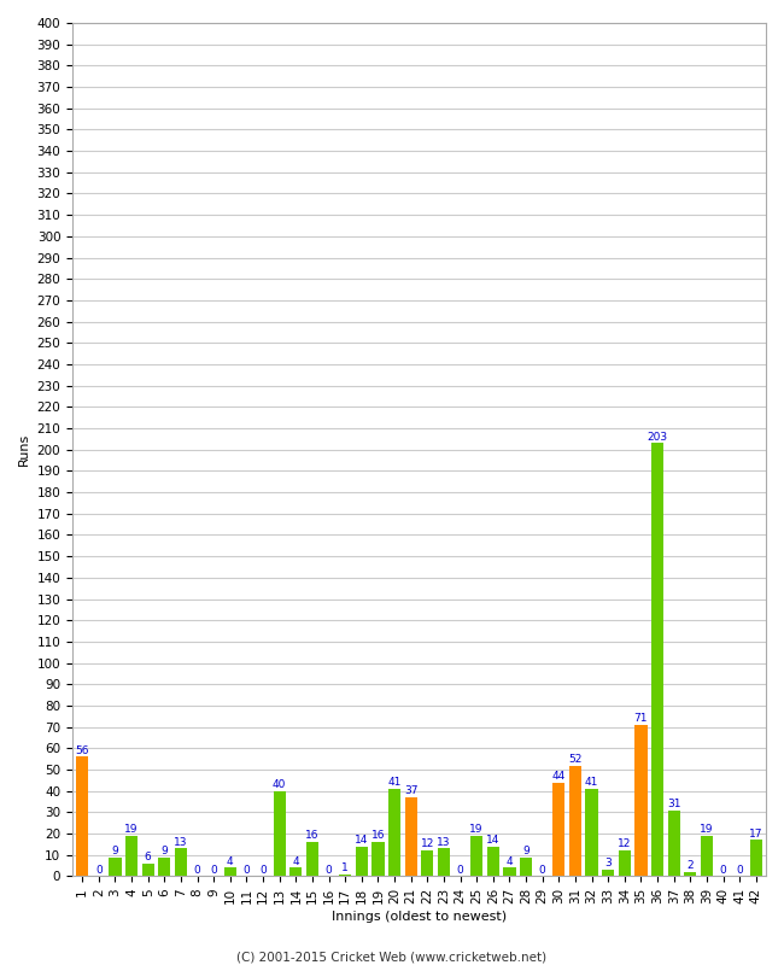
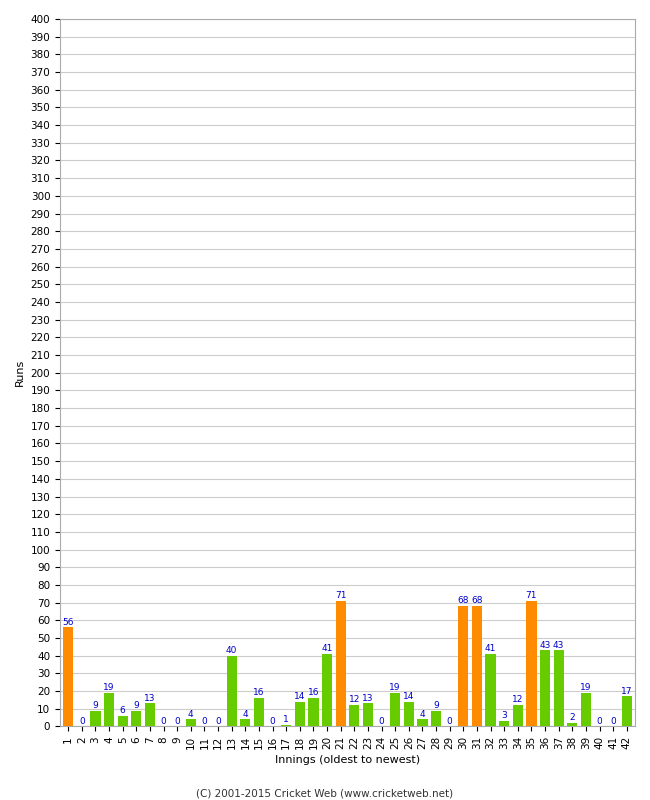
21: 37 -> 71
30: 44 -> 68
31: 52 -> 68
36: 203 -> 43
37: 31 -> 43
